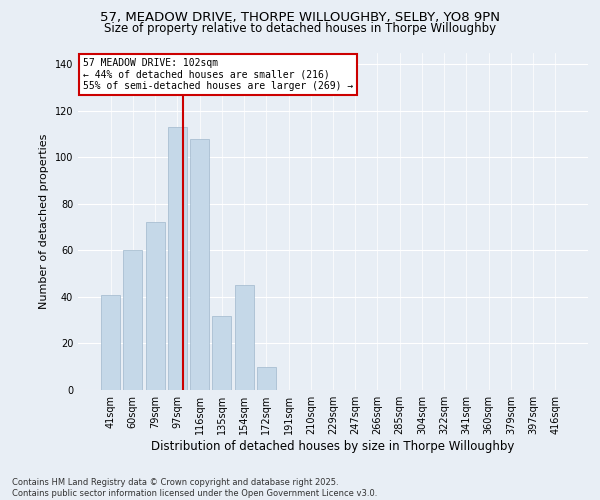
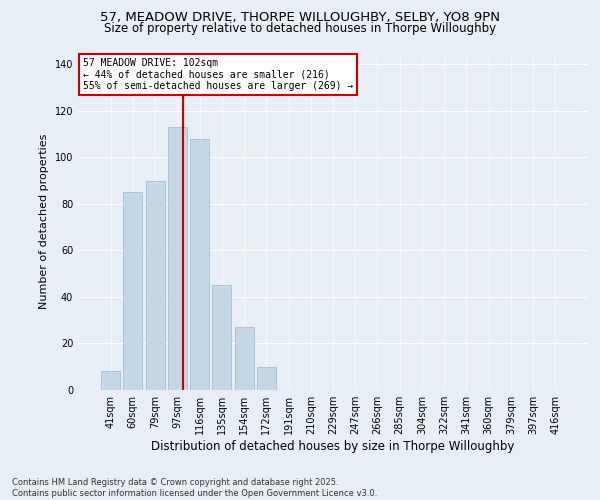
41sqm: 41 -> 8
60sqm: 60 -> 85
79sqm: 72 -> 90
135sqm: 32 -> 45
154sqm: 45 -> 27
